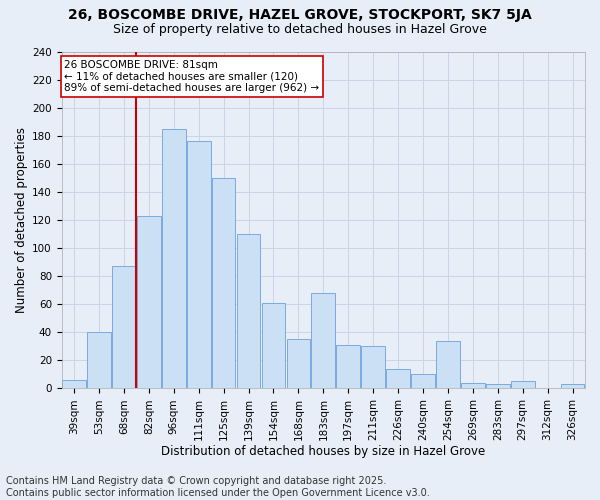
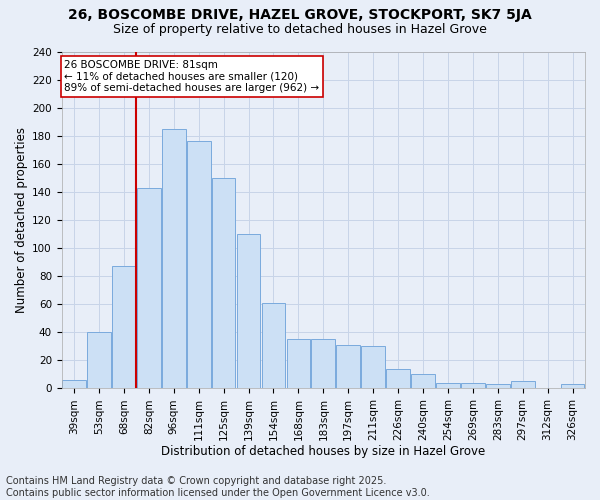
82sqm: 123 -> 143
183sqm: 68 -> 35
254sqm: 34 -> 4
